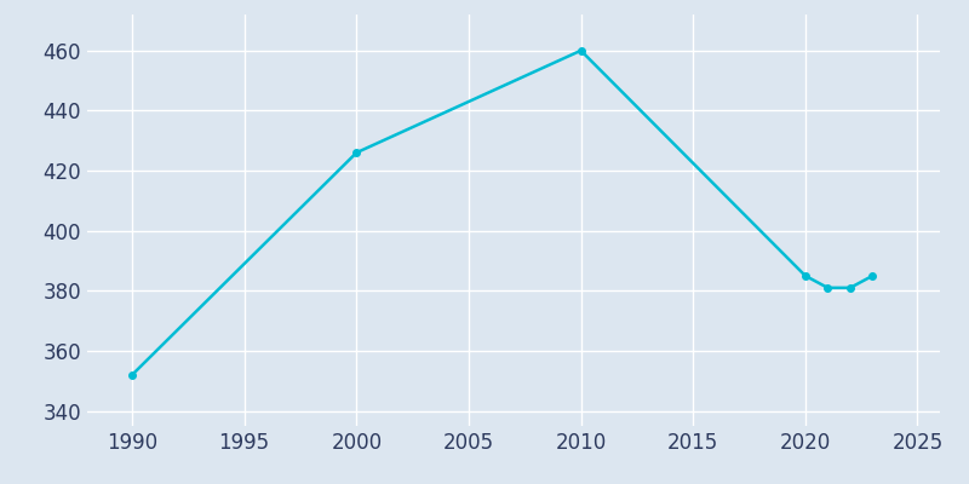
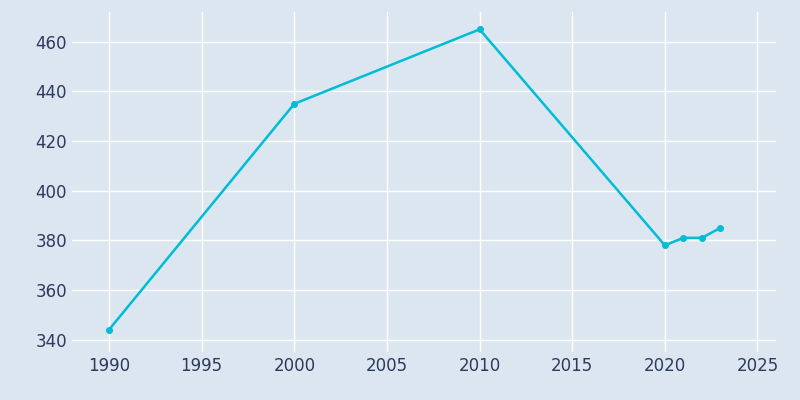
1990: 352 -> 344
2000: 426 -> 435
2010: 460 -> 465
2020: 385 -> 378
